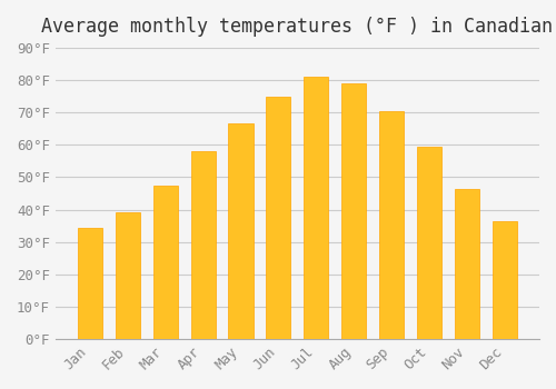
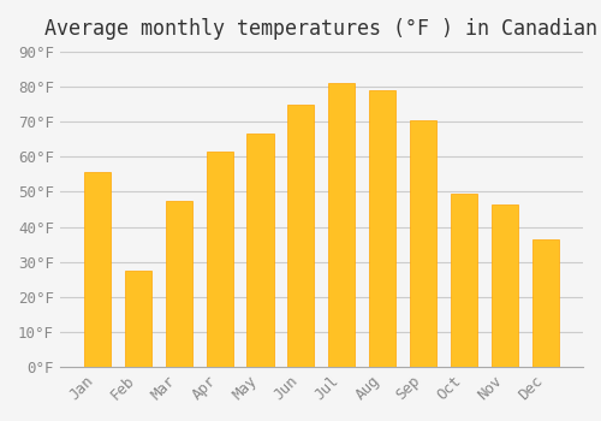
Jan: 34.5°F -> 55.5°F
Feb: 39.0°F -> 27.5°F
Apr: 58.0°F -> 61.5°F
Oct: 59.5°F -> 49.5°F
